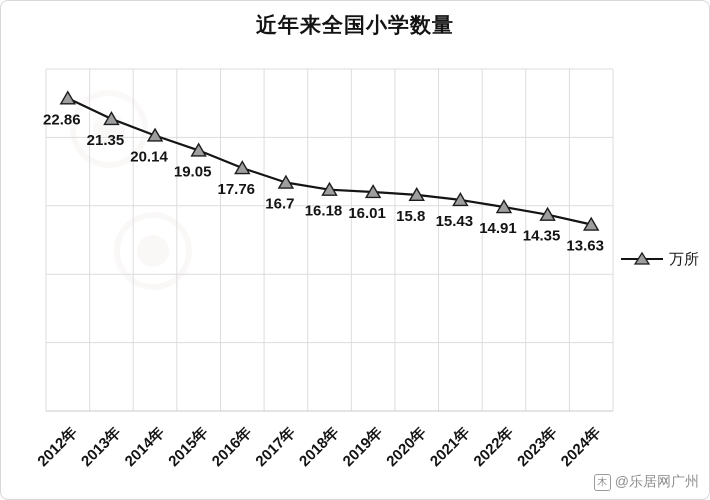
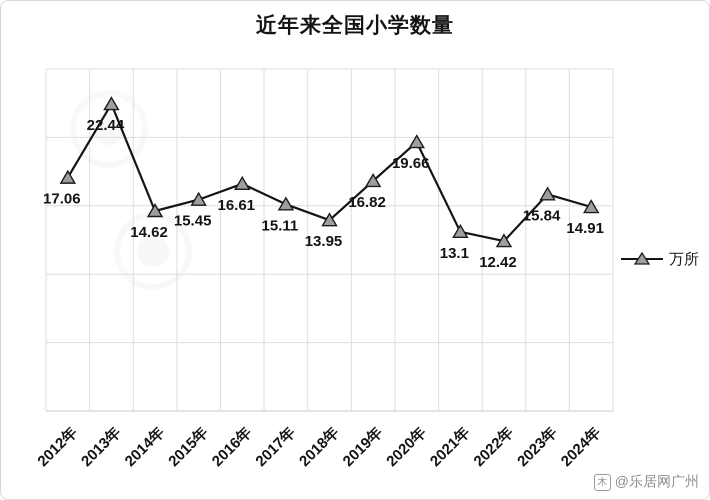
2012年: 22.86 -> 17.06
2013年: 21.35 -> 22.44
2014年: 20.14 -> 14.62
2015年: 19.05 -> 15.45
2016年: 17.76 -> 16.61
2017年: 16.7 -> 15.11
2018年: 16.18 -> 13.95
2019年: 16.01 -> 16.82
2020年: 15.8 -> 19.66
2021年: 15.43 -> 13.1
2022年: 14.91 -> 12.42
2023年: 14.35 -> 15.84
2024年: 13.63 -> 14.91
